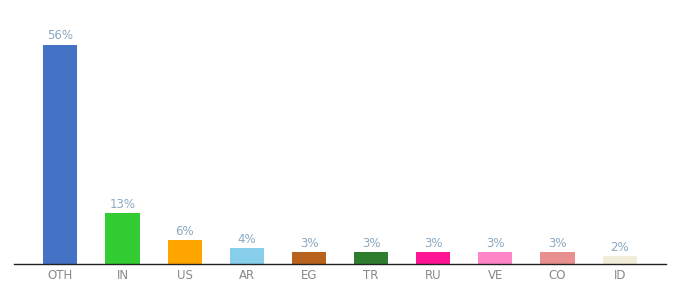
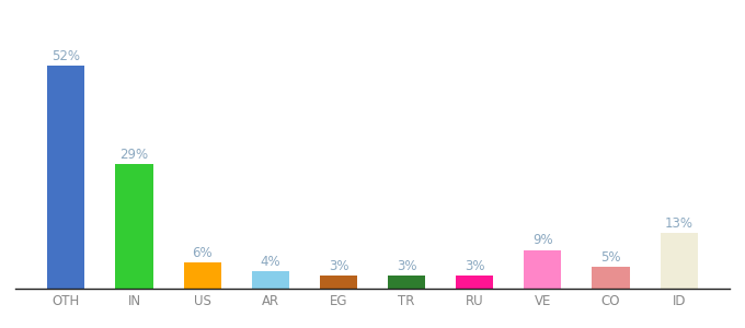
OTH: 56% -> 52%
IN: 13% -> 29%
VE: 3% -> 9%
CO: 3% -> 5%
ID: 2% -> 13%
